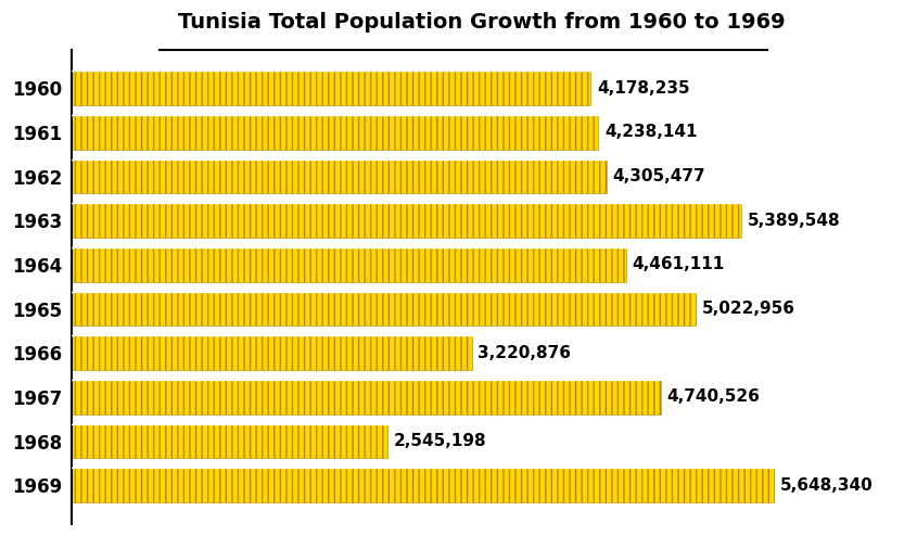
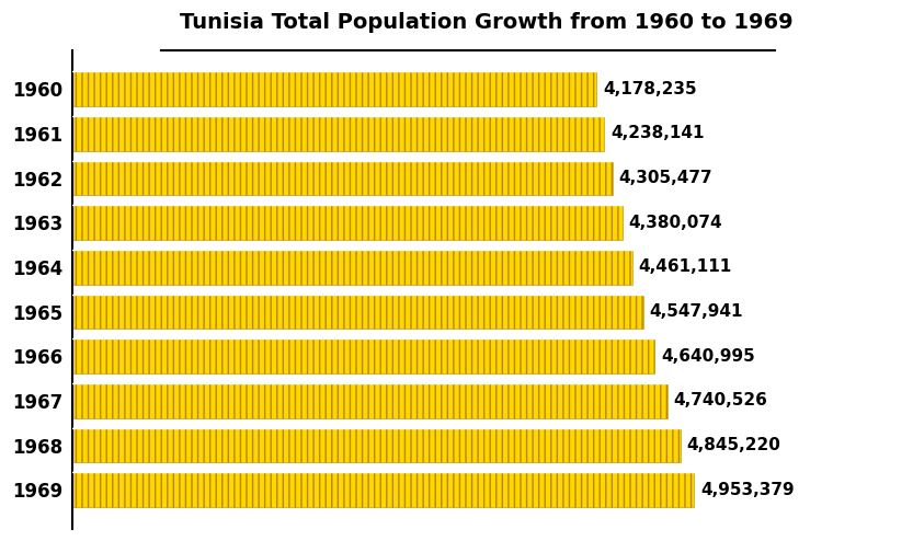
1963: 5,389,548 -> 4,380,074
1965: 5,022,956 -> 4,547,941
1966: 3,220,876 -> 4,640,995
1968: 2,545,198 -> 4,845,220
1969: 5,648,340 -> 4,953,379
